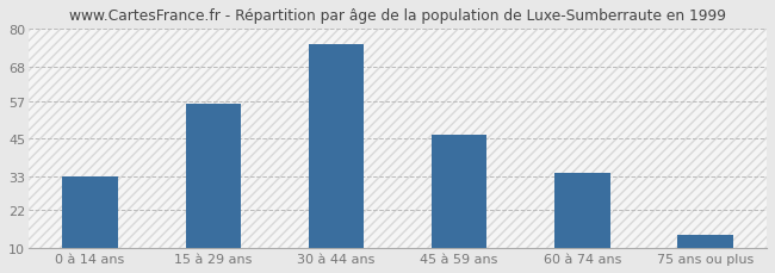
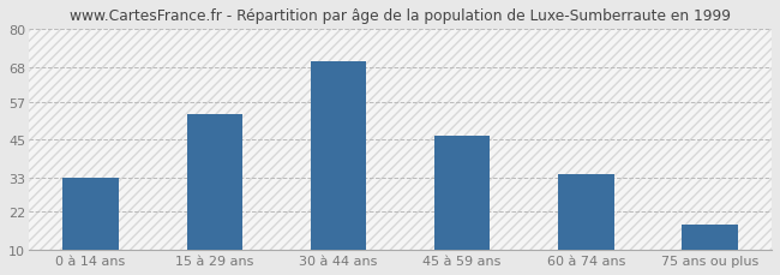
15 à 29 ans: 56 -> 53
30 à 44 ans: 75 -> 70
75 ans ou plus: 14 -> 18
